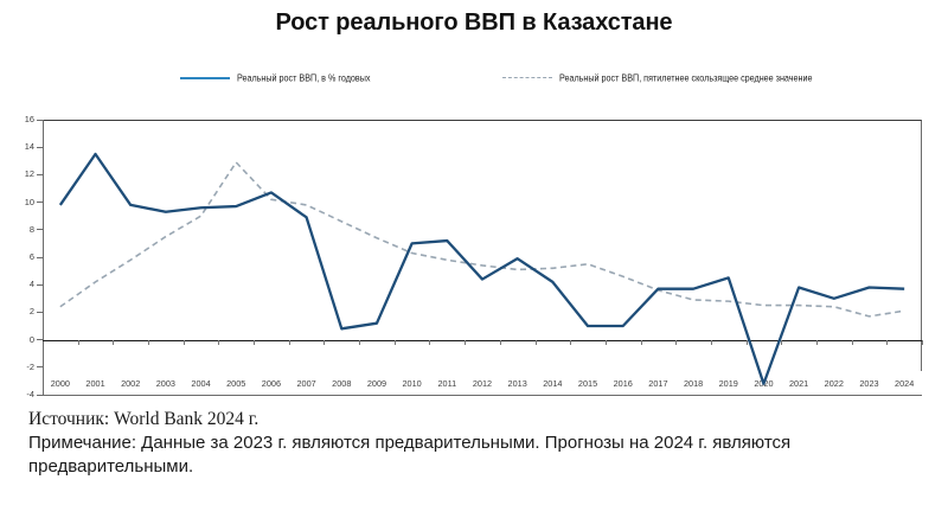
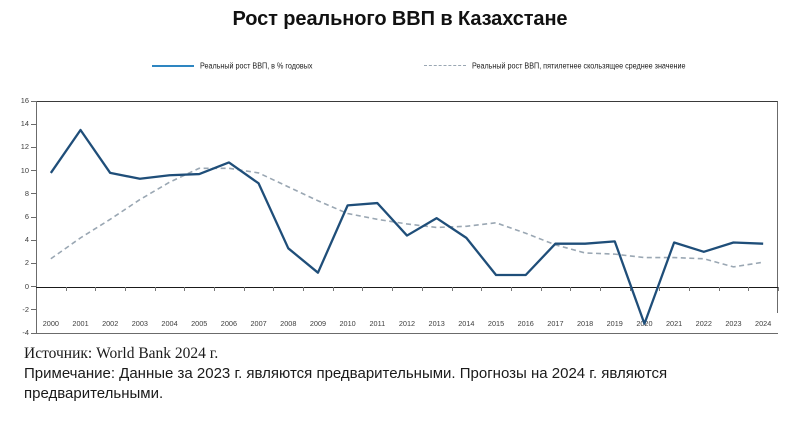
Реальный рост ВВП, пятилетнее скользящее среднее значение/2005: 12.9 -> 10.2
Реальный рост ВВП, в % годовых/2008: 0.8 -> 3.3
Реальный рост ВВП, в % годовых/2019: 4.5 -> 3.9
